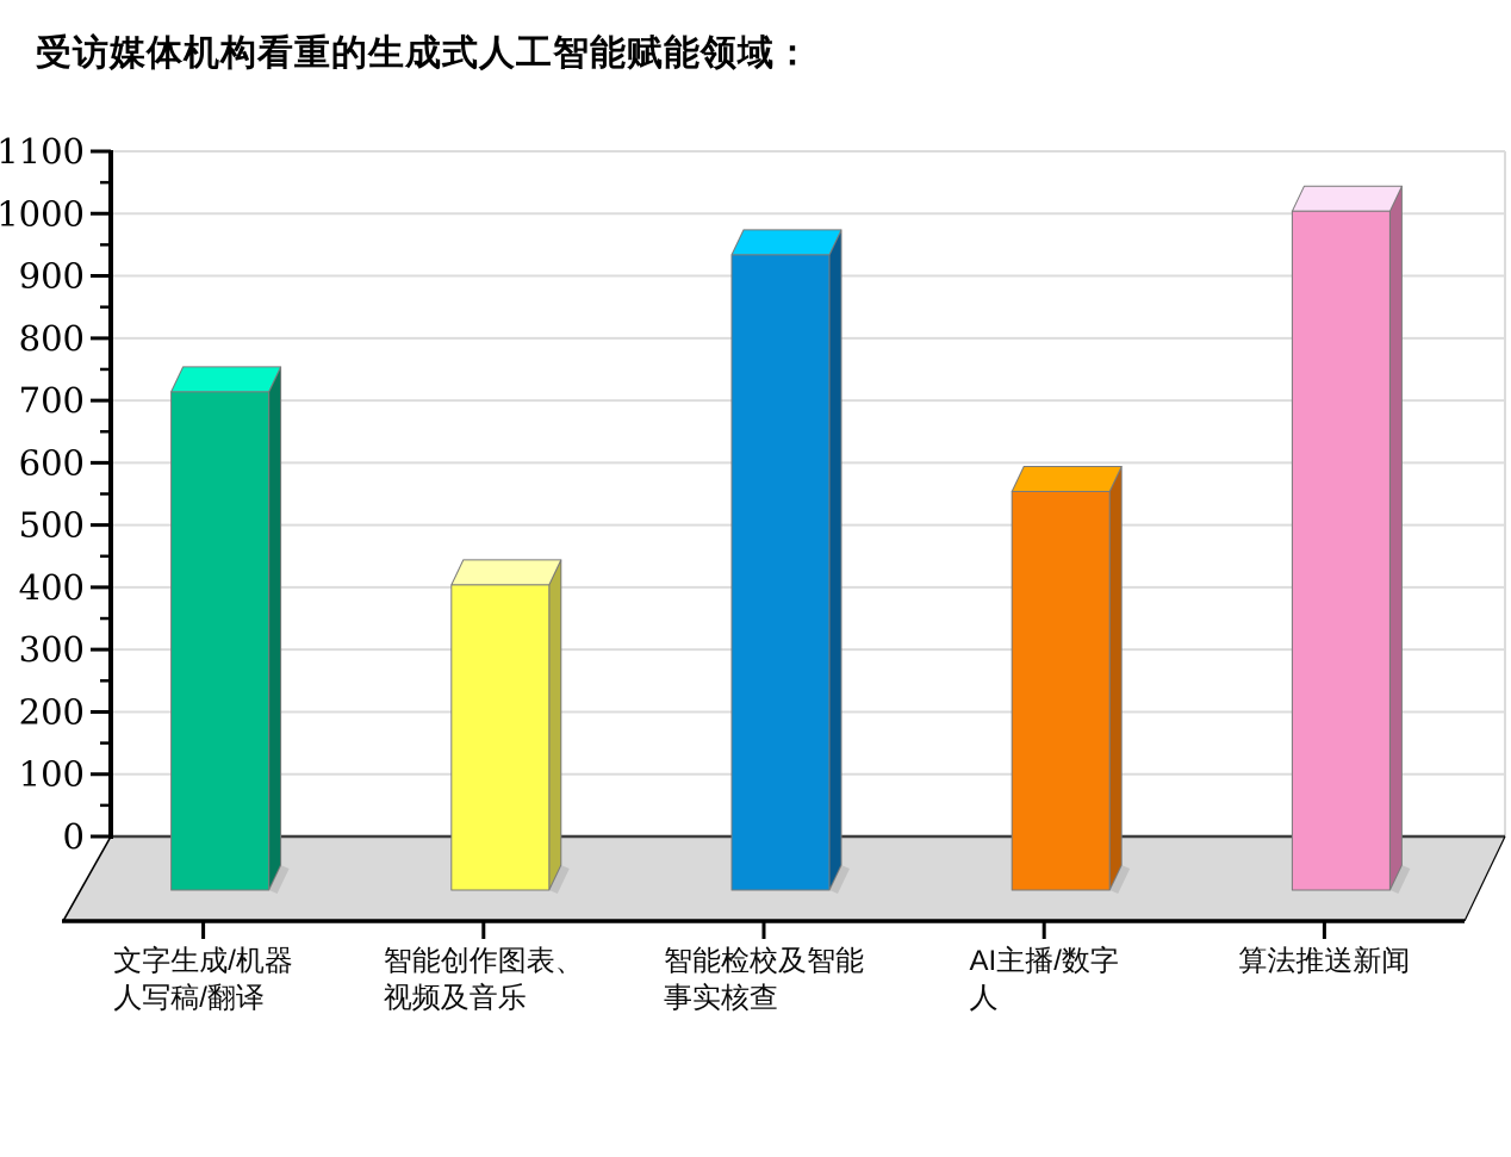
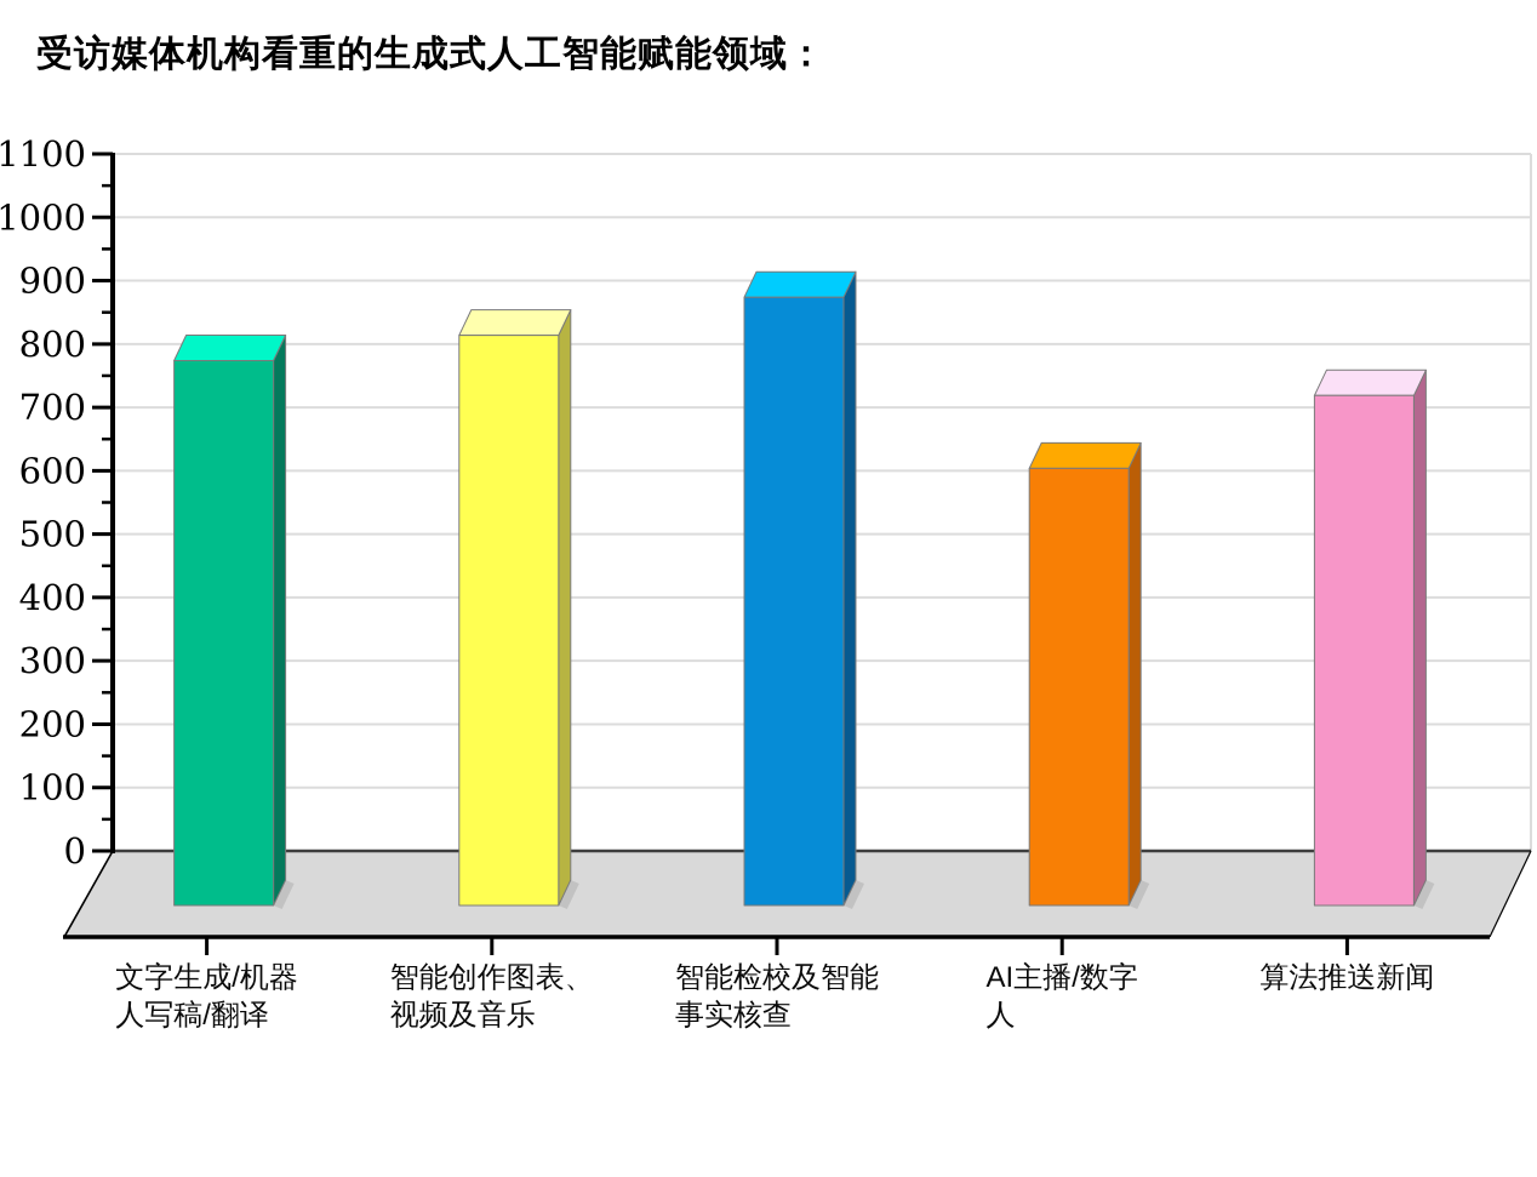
文字生成/机器人写稿/翻译: 710 -> 770
智能创作图表、视频及音乐: 400 -> 810
智能检校及智能事实核查: 930 -> 870
AI主播/数字人: 550 -> 600
算法推送新闻: 1000 -> 720
